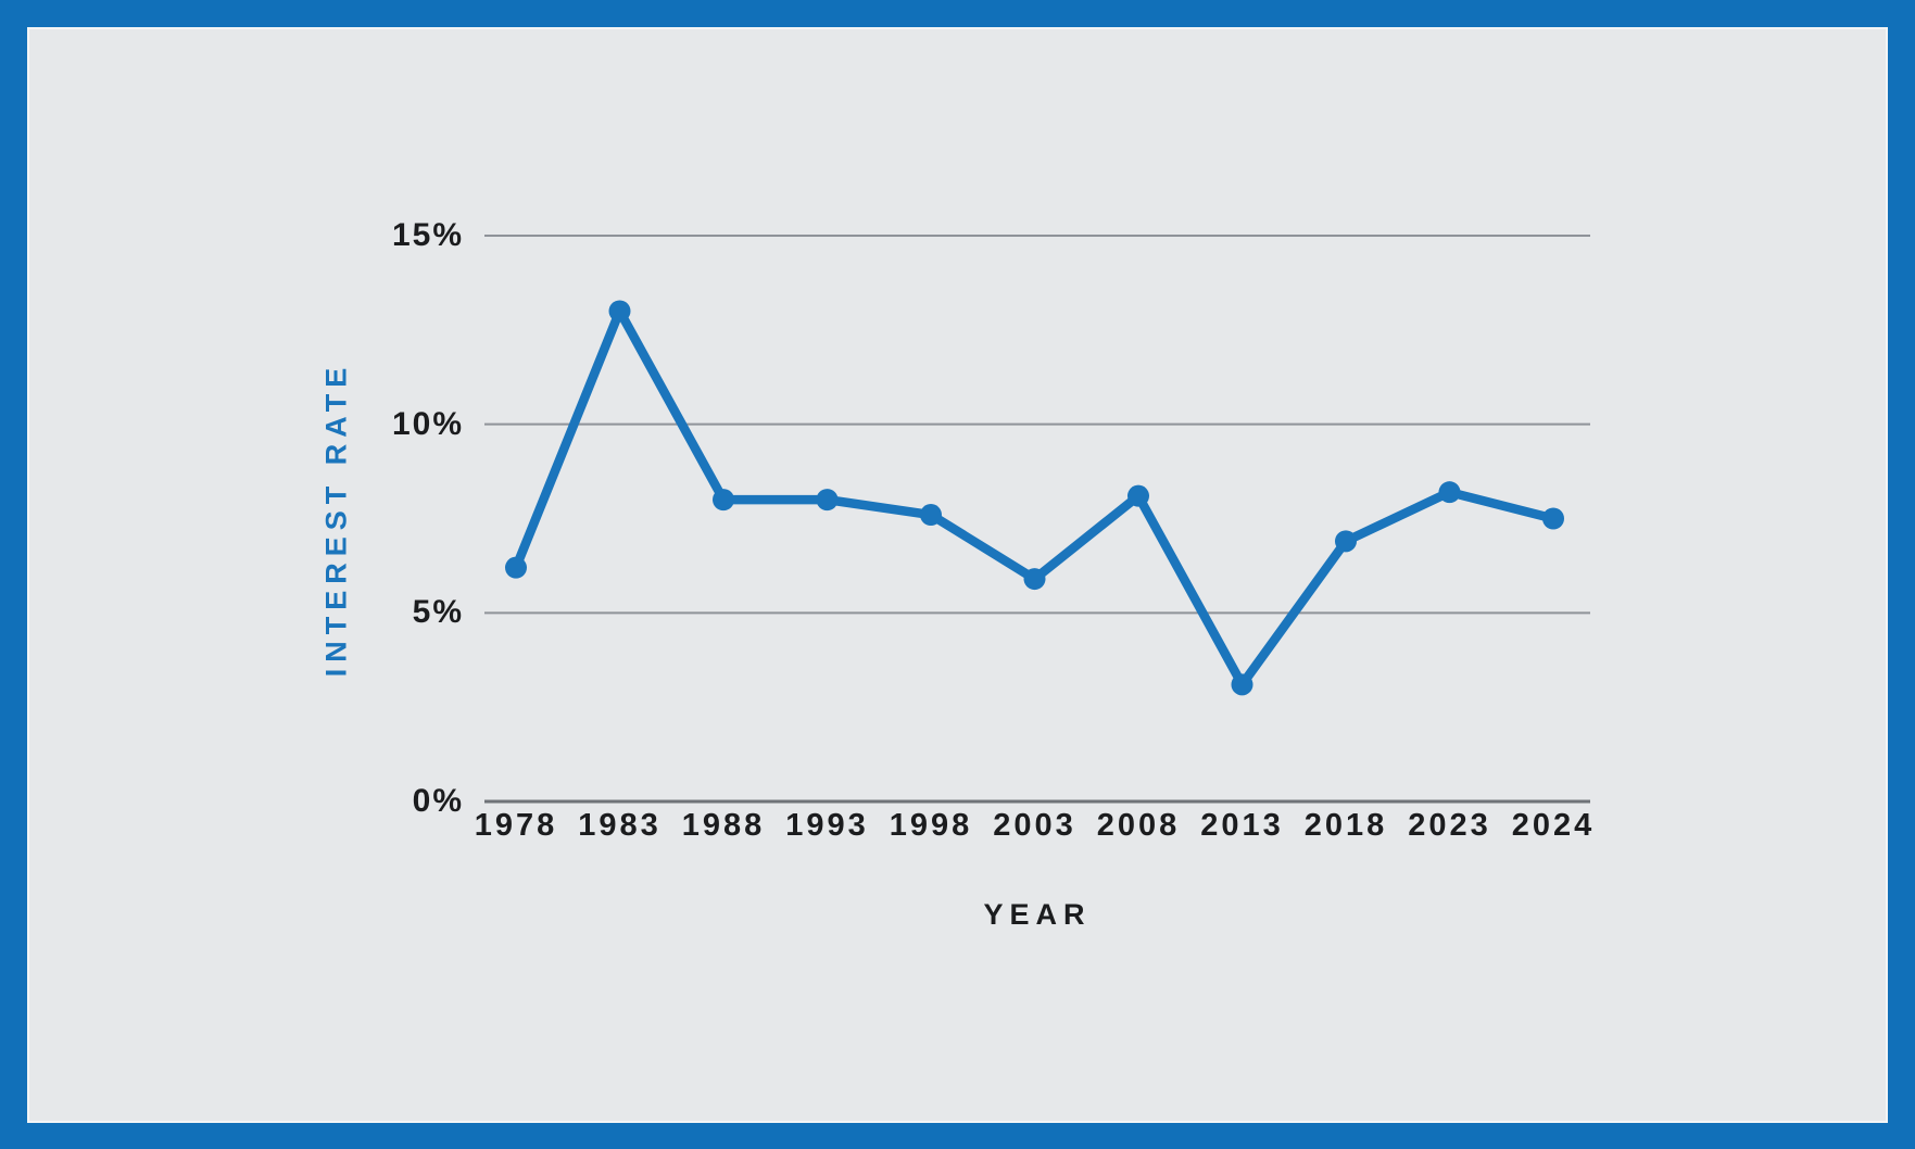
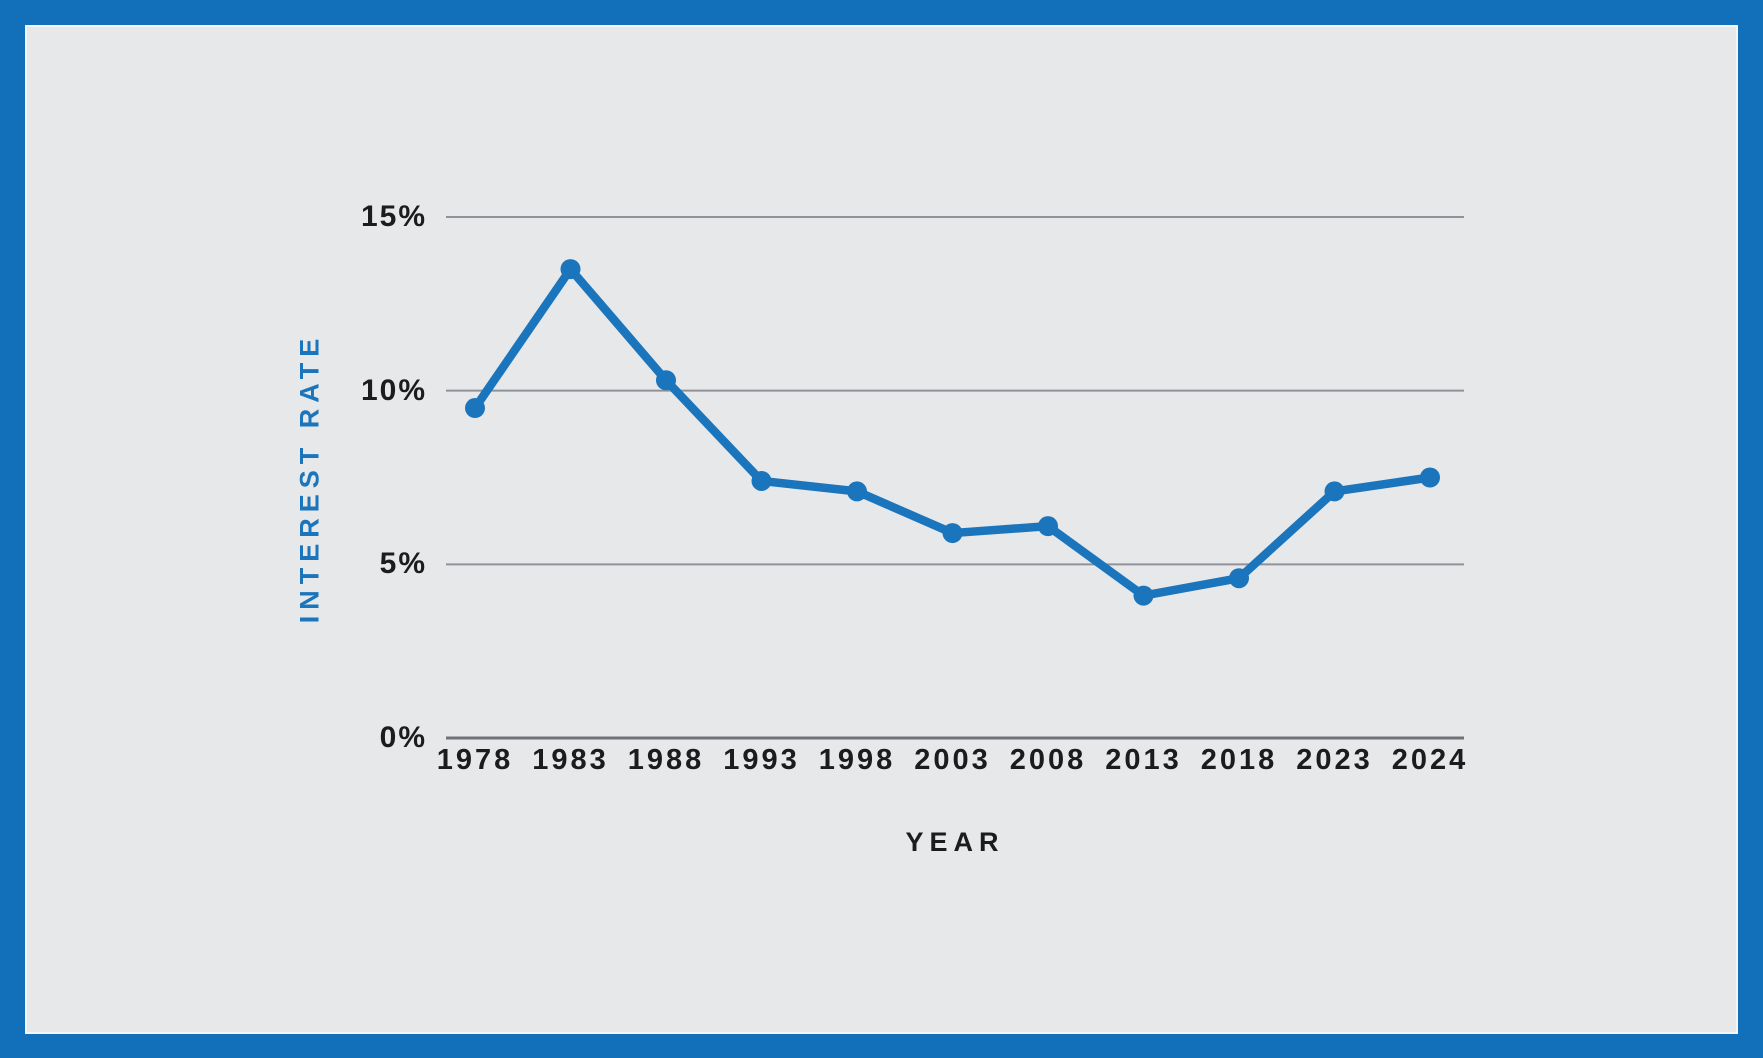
1978: 6.2% -> 9.5%
1983: 13.0% -> 13.5%
1988: 8.0% -> 10.3%
1993: 8.0% -> 7.4%
1998: 7.6% -> 7.1%
2008: 8.1% -> 6.1%
2013: 3.1% -> 4.1%
2018: 6.9% -> 4.6%
2023: 8.2% -> 7.1%
